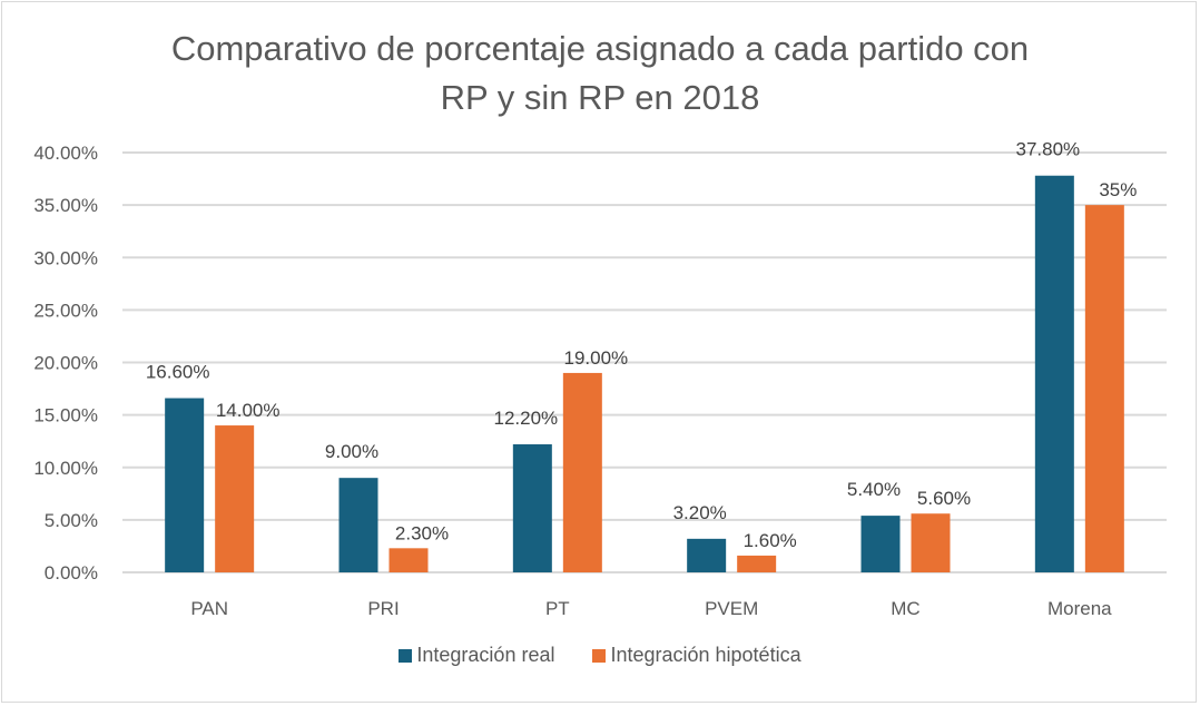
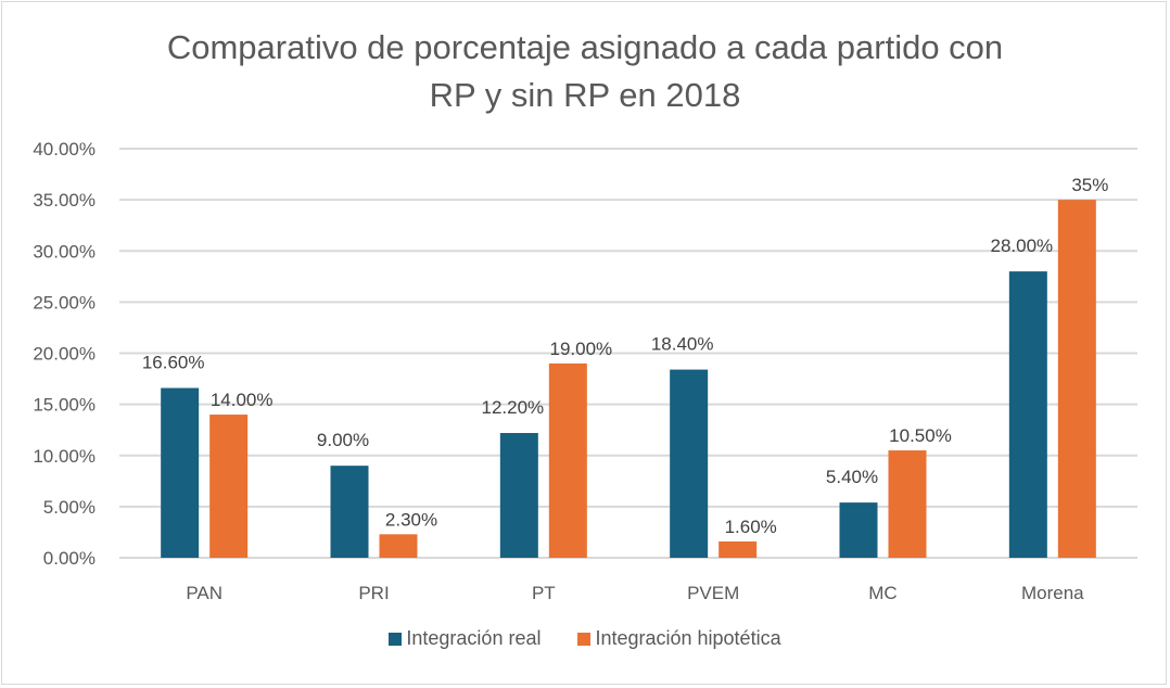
Integración real/PVEM: 3.20% -> 18.40%
Integración hipotética/MC: 5.60% -> 10.50%
Integración real/Morena: 37.80% -> 28.00%
